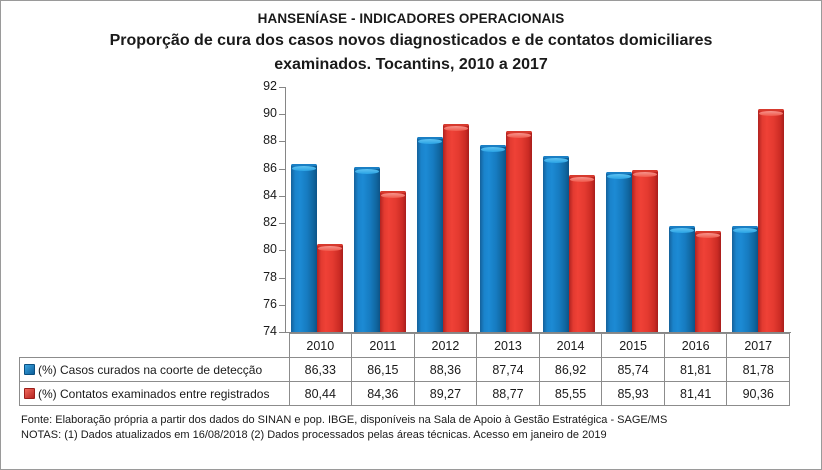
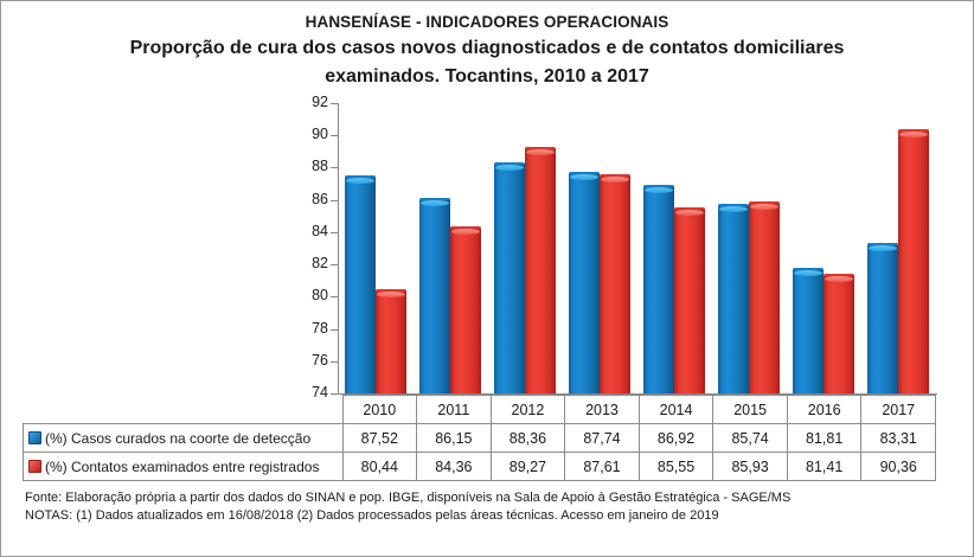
(%) Casos curados na coorte de detecção/2010: 86,33 -> 87,52
(%) Contatos examinados entre registrados/2013: 88,77 -> 87,61
(%) Casos curados na coorte de detecção/2017: 81,78 -> 83,31
